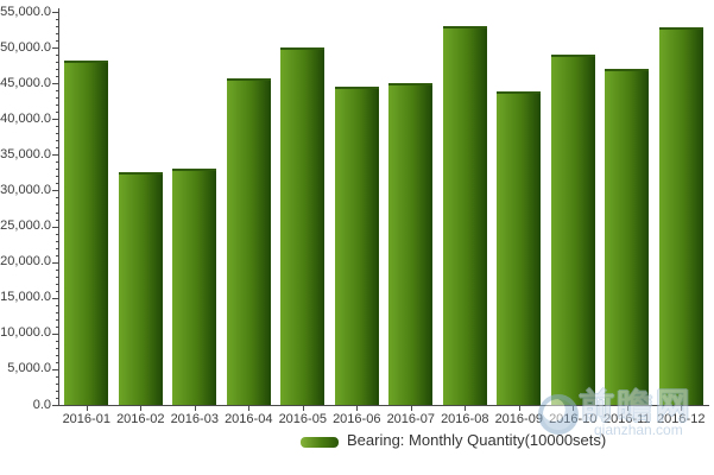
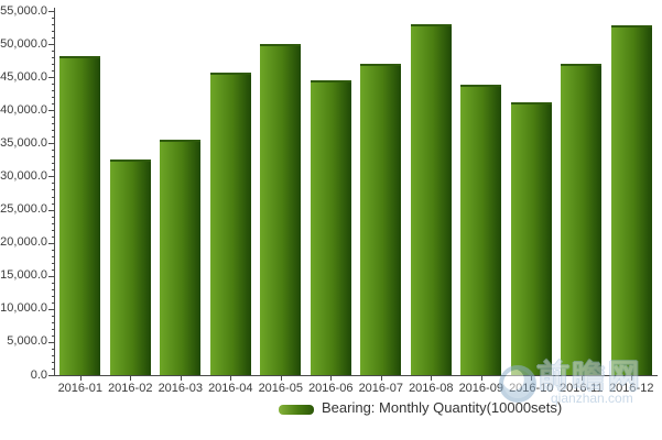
2016-03: 33000 -> 36000
2016-07: 45000 -> 47000
2016-10: 49000 -> 41000
